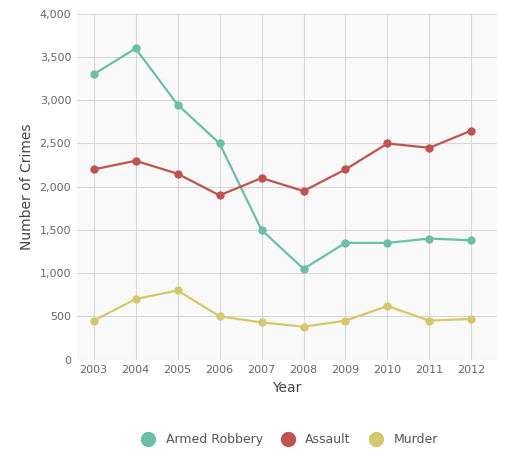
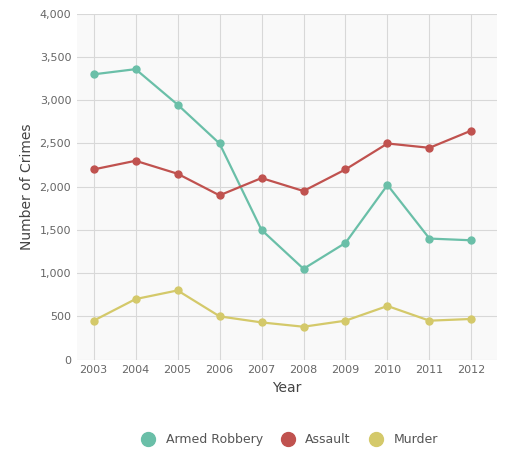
Armed Robbery/2004: 3,600 -> 3,360
Armed Robbery/2010: 1,350 -> 2,020
